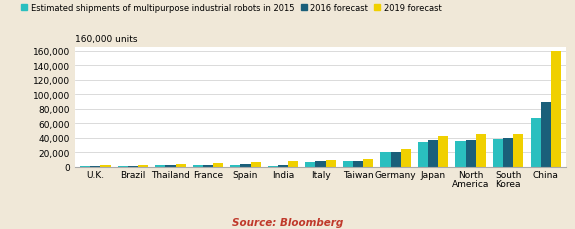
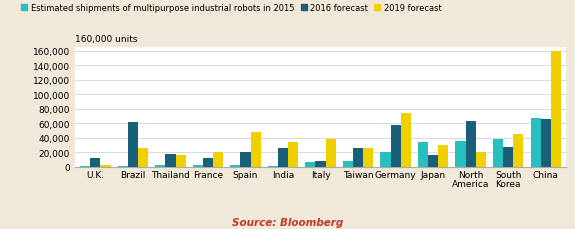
2016 forecast/U.K.: 2,000 -> 12,000
2016 forecast/Brazil: 1,000 -> 62,000
2019 forecast/Brazil: 2,000 -> 26,000
2016 forecast/Thailand: 2,000 -> 18,000
2019 forecast/Thailand: 4,000 -> 16,000
2016 forecast/France: 3,000 -> 12,000
2019 forecast/France: 5,000 -> 20,000
2016 forecast/Spain: 4,000 -> 20,000
2019 forecast/Spain: 6,000 -> 48,000
2016 forecast/India: 2,000 -> 26,000
2019 forecast/India: 8,000 -> 34,000
2019 forecast/Italy: 9,000 -> 38,000
2016 forecast/Taiwan: 8,000 -> 26,000
2019 forecast/Taiwan: 11,000 -> 26,000
2016 forecast/Germany: 20,000 -> 58,000
2019 forecast/Germany: 25,000 -> 74,000
2016 forecast/Japan: 37,000 -> 16,000
2019 forecast/Japan: 42,000 -> 30,000
2016 forecast/North America: 38,000 -> 64,000
2019 forecast/North America: 46,000 -> 20,000
2016 forecast/South Korea: 40,000 -> 28,000
2016 forecast/China: 90,000 -> 66,000
